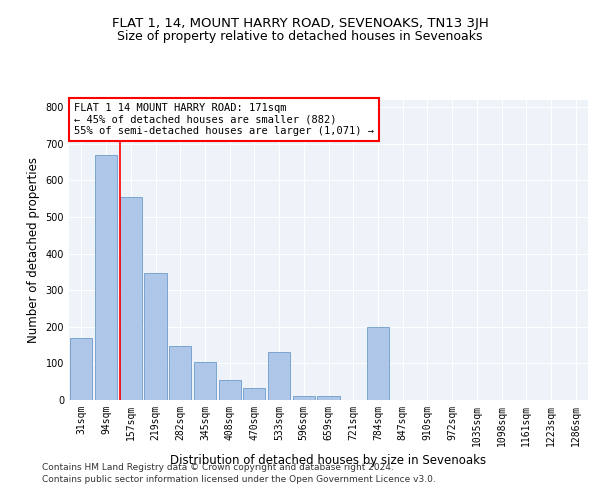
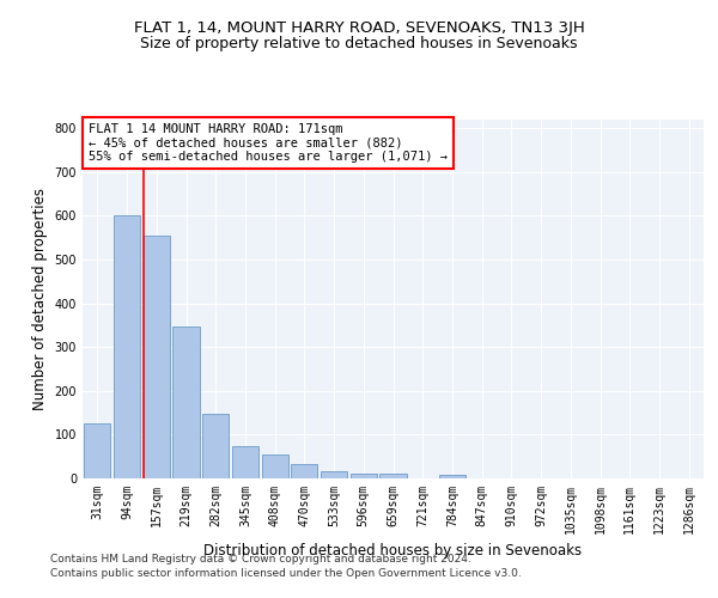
31sqm: 170 -> 125
94sqm: 670 -> 602
345sqm: 105 -> 73
533sqm: 130 -> 17
784sqm: 200 -> 8
